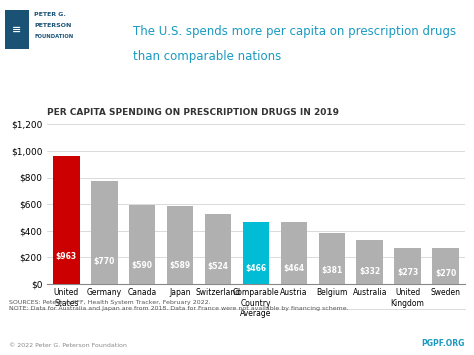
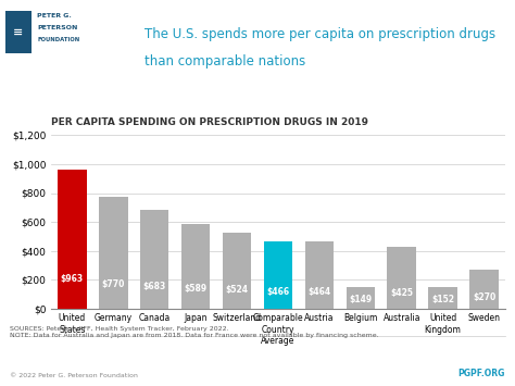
Canada: $590 -> $683
Belgium: $381 -> $149
Australia: $332 -> $425
United Kingdom: $273 -> $152
